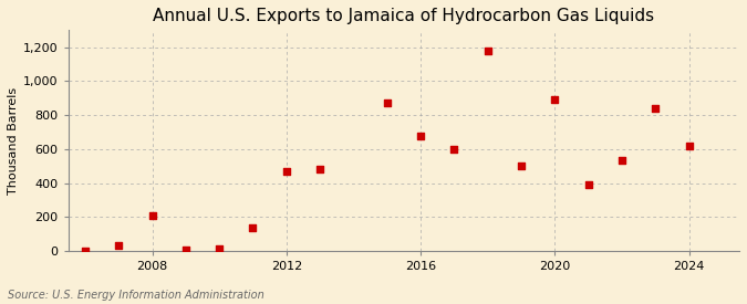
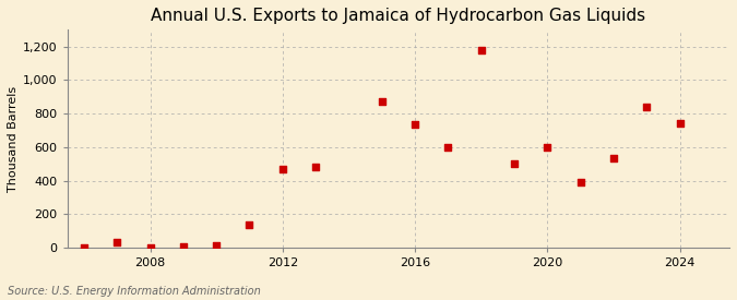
2008: 210 -> 0
2016: 680 -> 740
2020: 890 -> 600
2024: 620 -> 740
